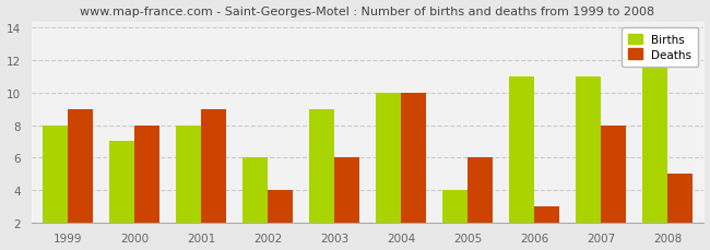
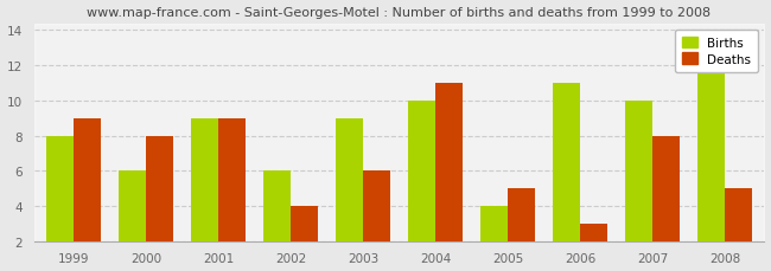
Births/2000: 7 -> 6
Births/2001: 8 -> 9
Deaths/2004: 10 -> 11
Deaths/2005: 6 -> 5
Births/2007: 11 -> 10
